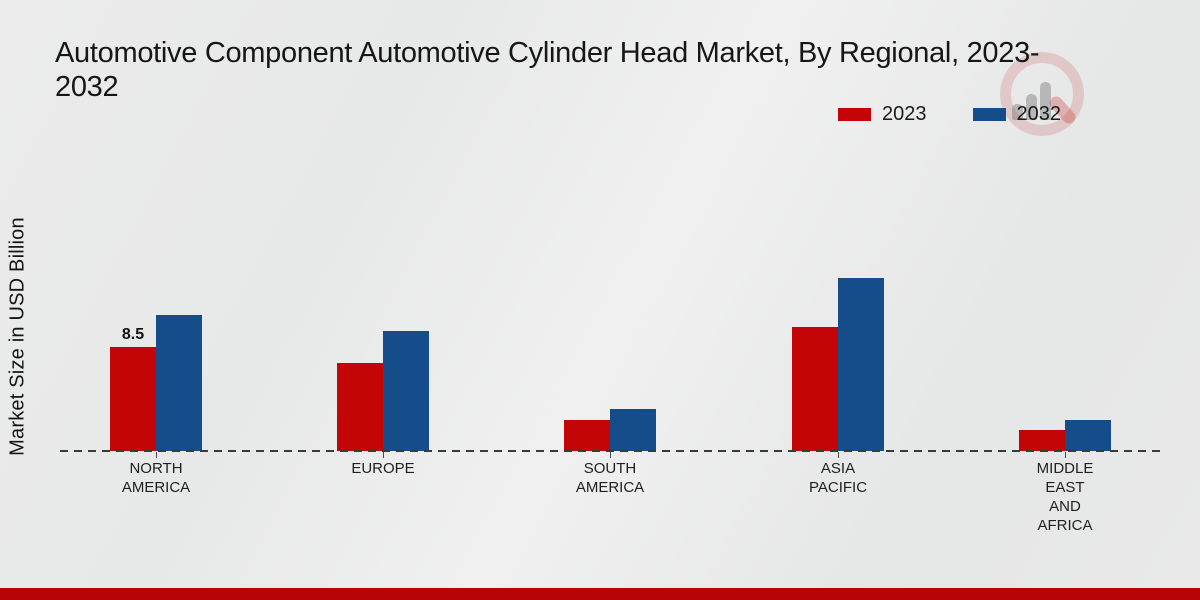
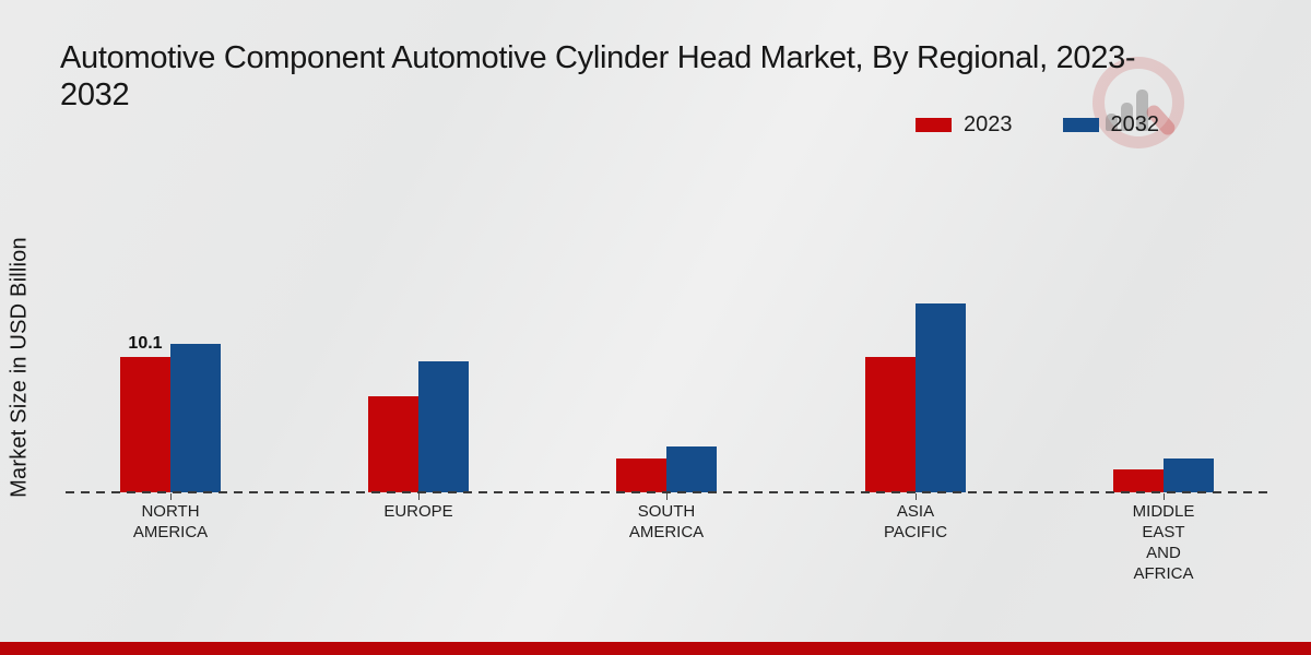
2023/NORTH AMERICA: 8.5 -> 10.1
